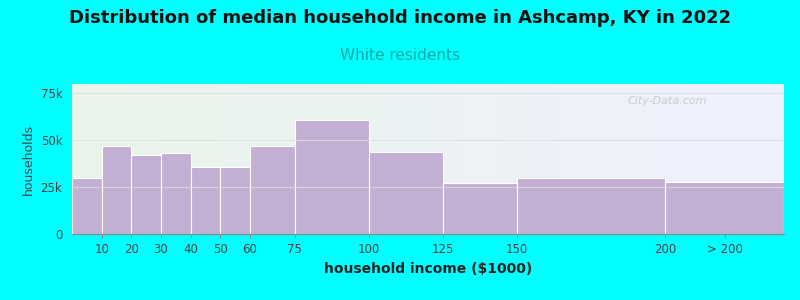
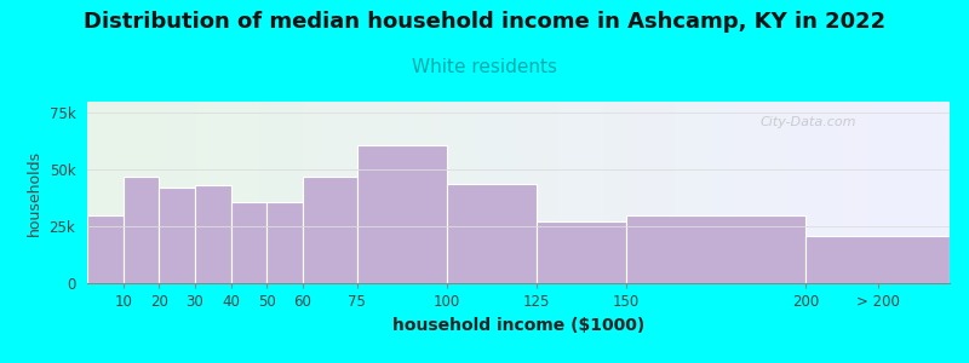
> 200: 28k -> 21k
